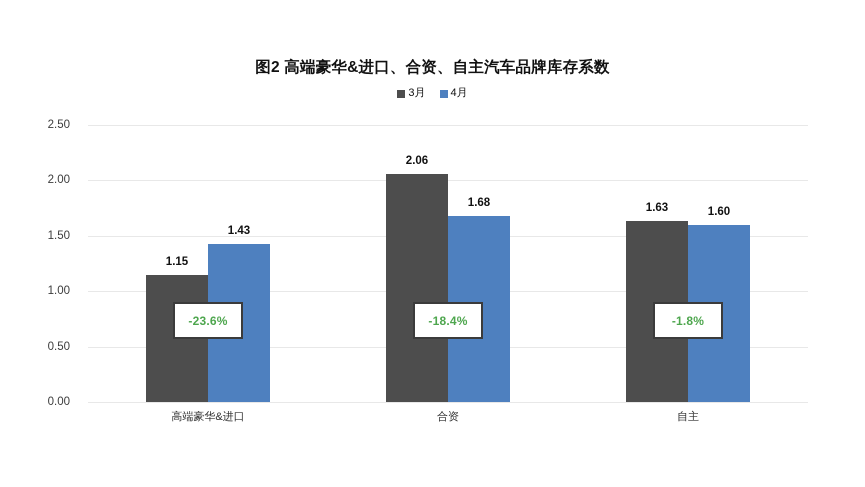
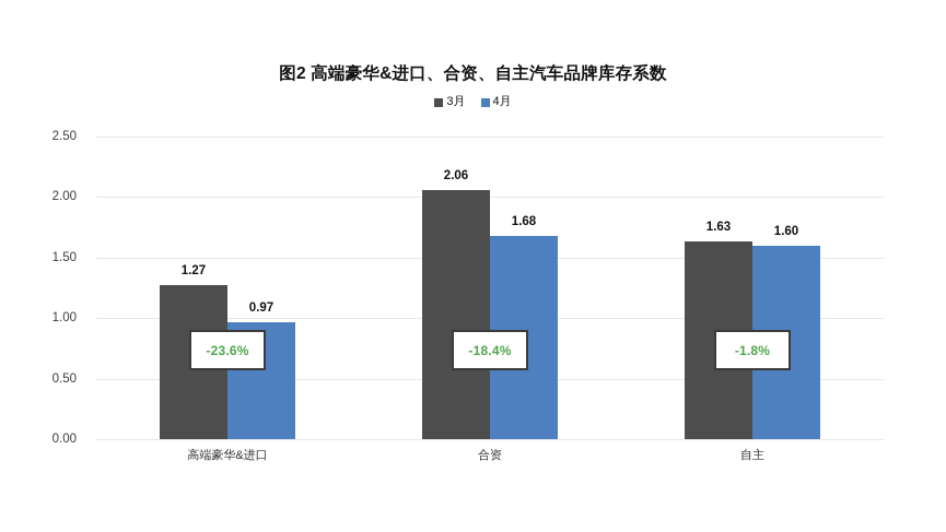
3月/高端豪华&进口: 1.15 -> 1.27
4月/高端豪华&进口: 1.43 -> 0.97
